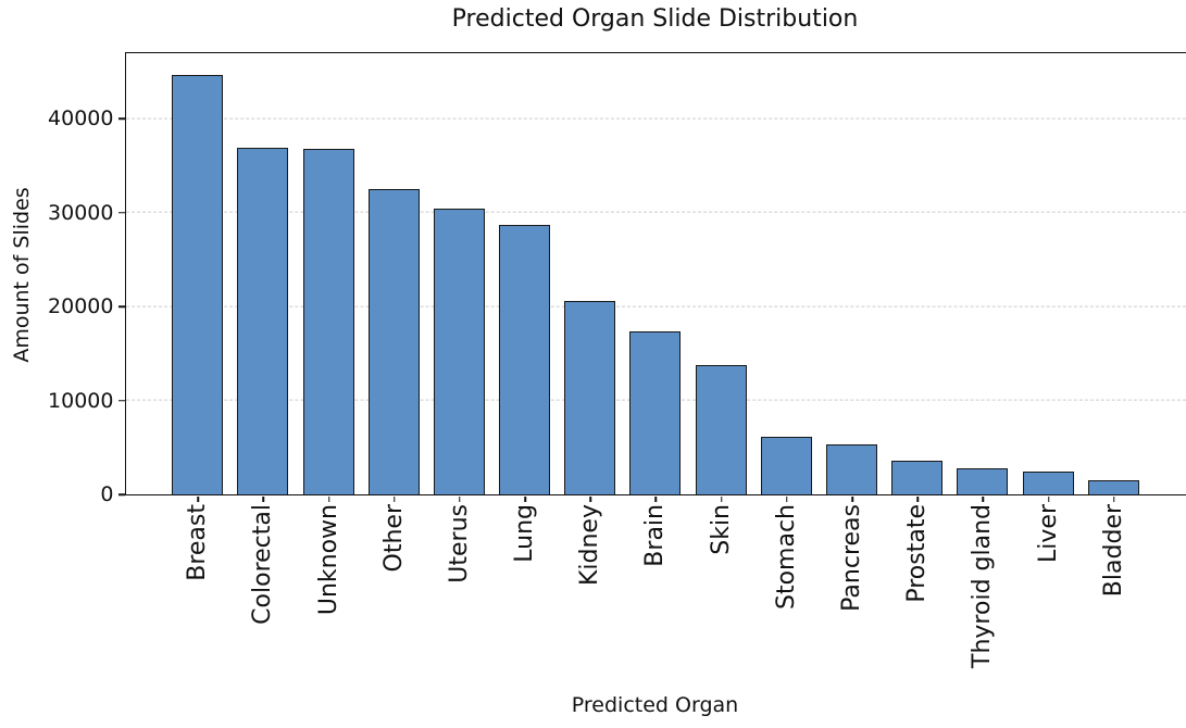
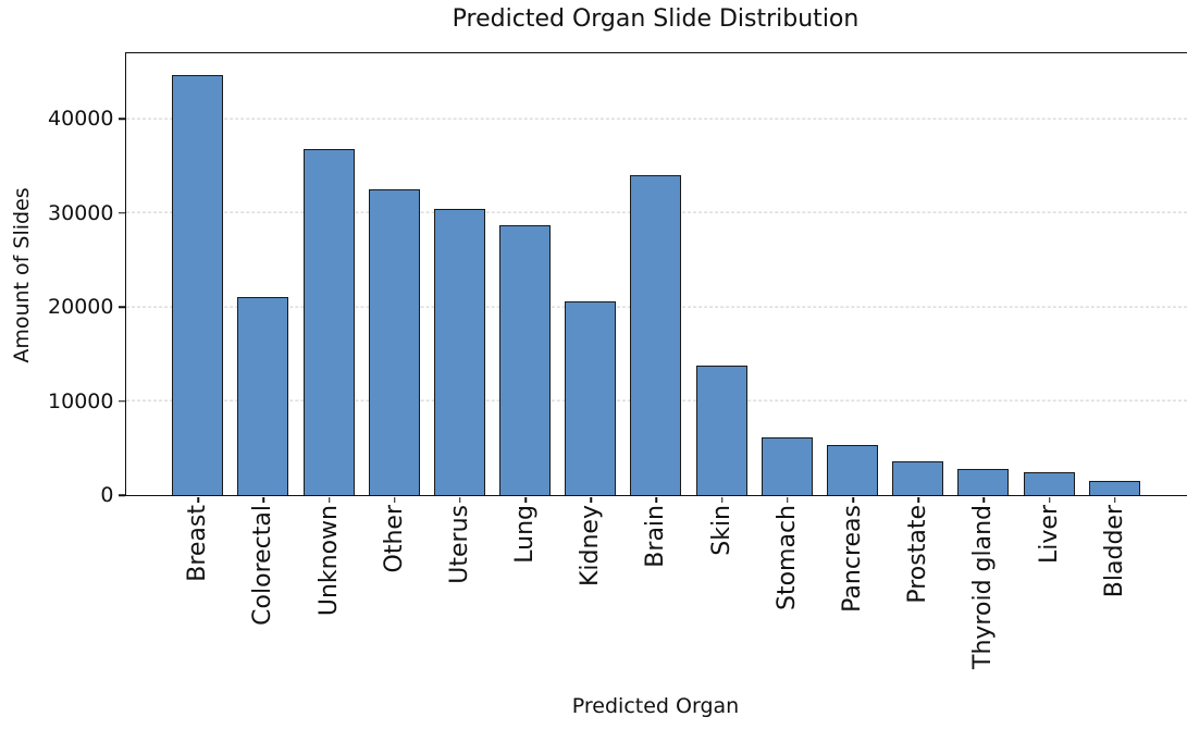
Colorectal: 37000 -> 21000
Brain: 17000 -> 34000
